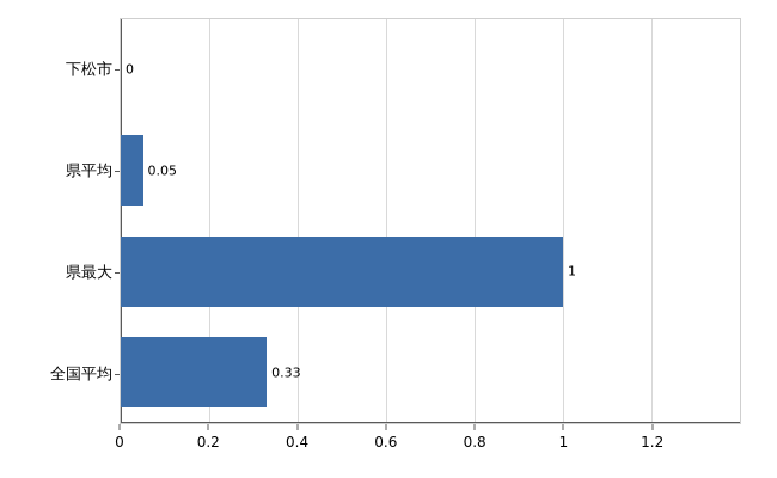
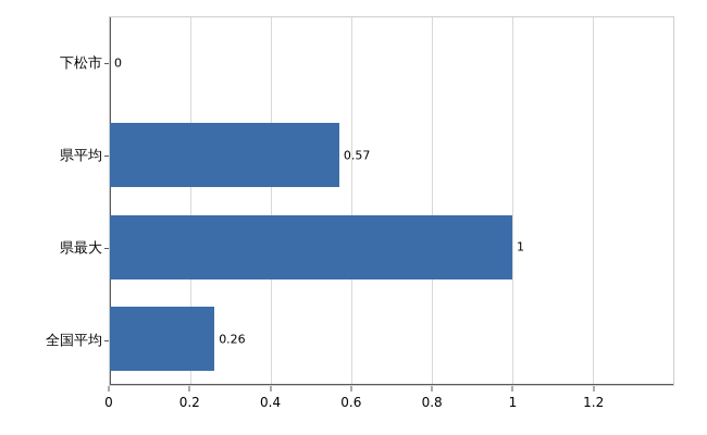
県平均: 0.05 -> 0.57
全国平均: 0.33 -> 0.26
